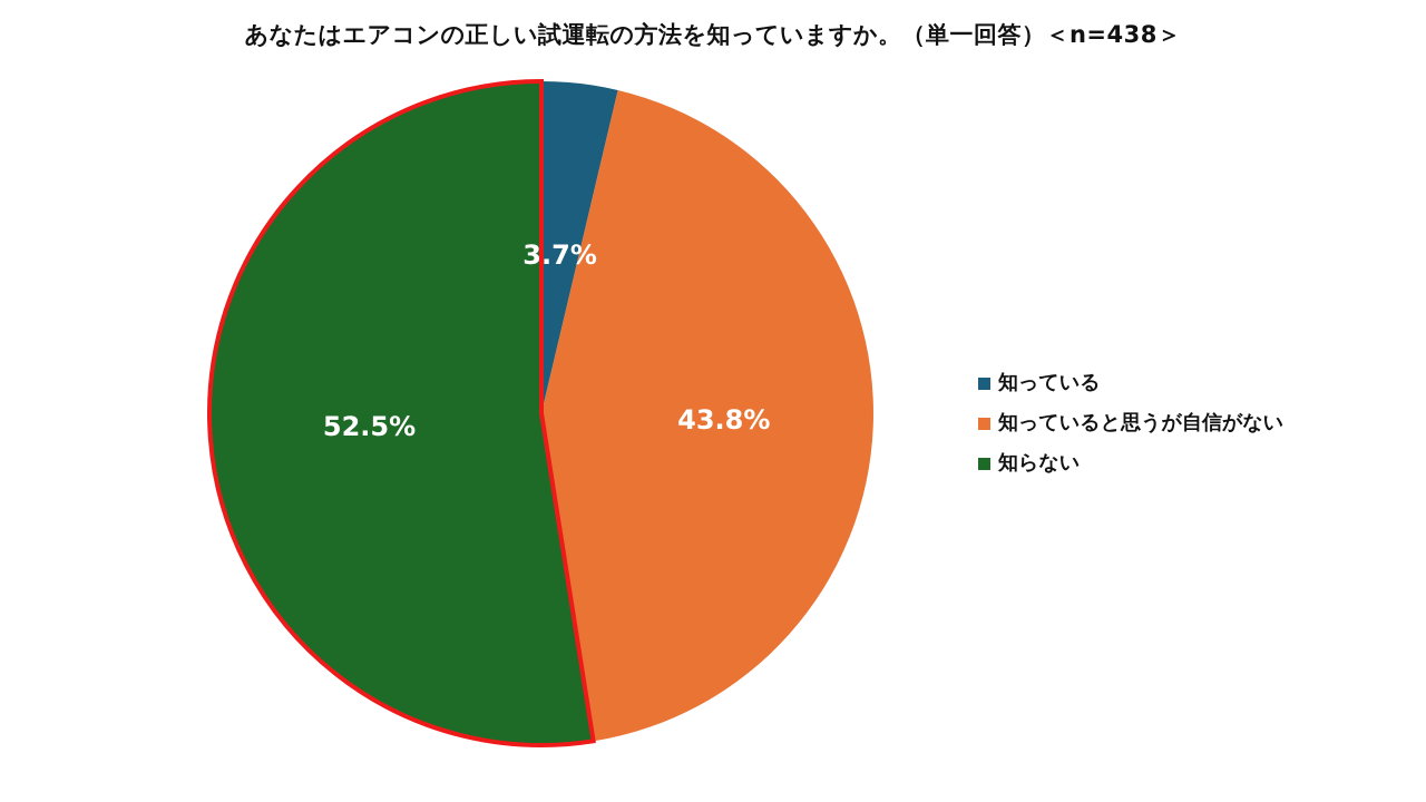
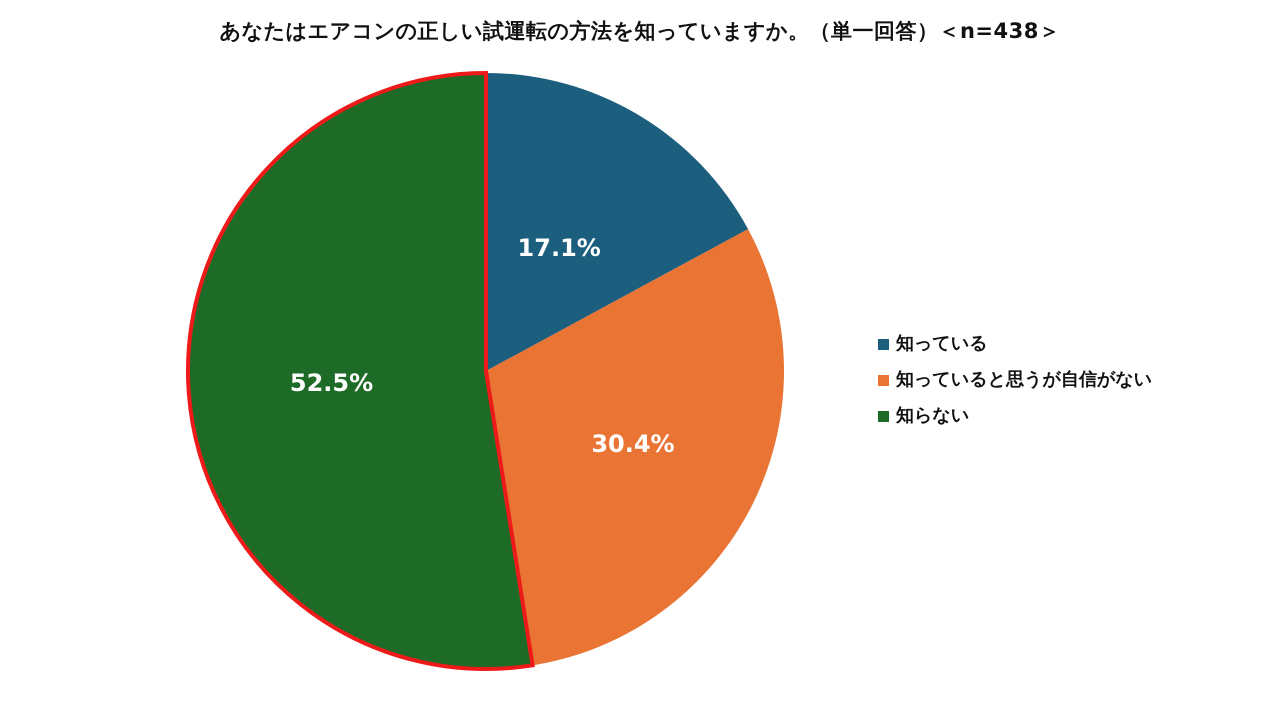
知っている: 3.7% -> 17.1%
知っていると思うが自信がない: 43.8% -> 30.4%
